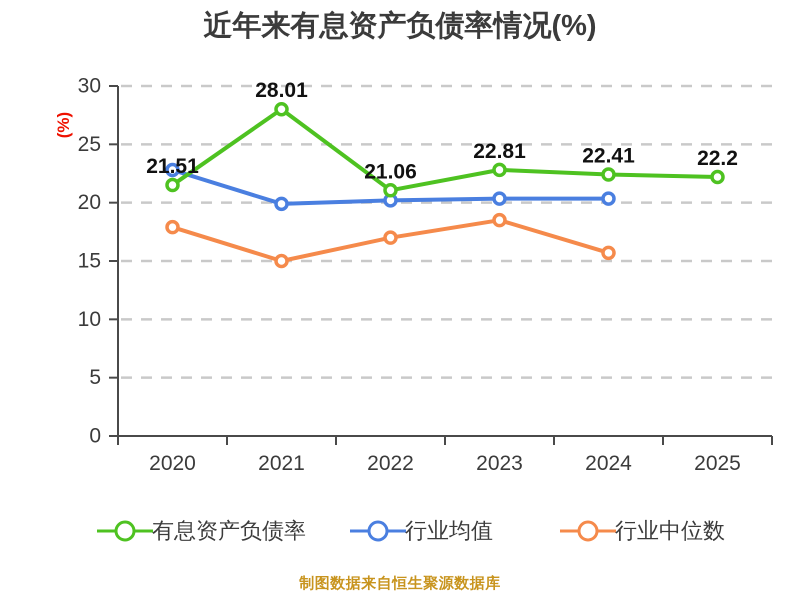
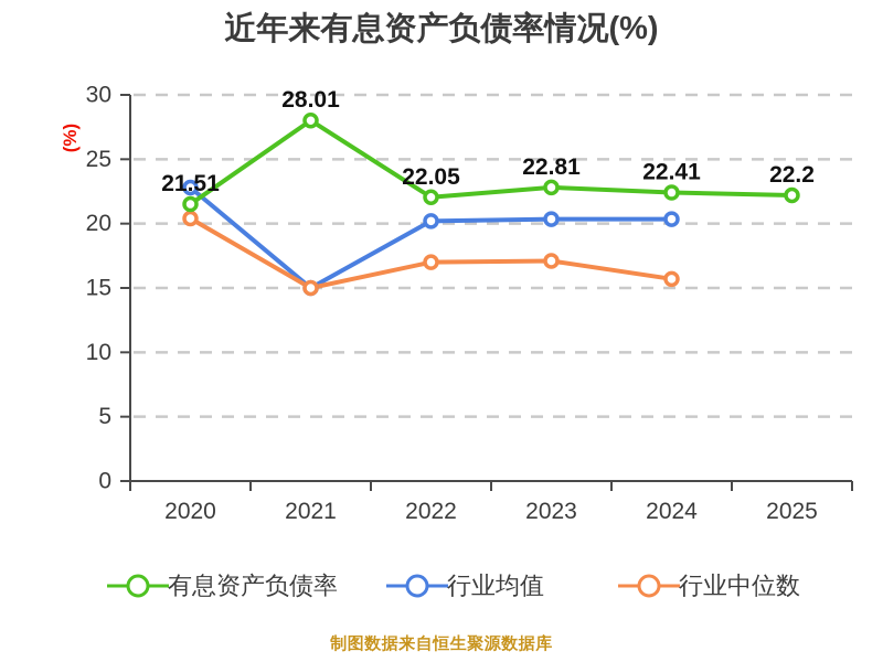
行业中位数/2020: 17.9 -> 20.4
行业均值/2021: 19.9 -> 15.0
有息资产负债率/2022: 21.06 -> 22.05
行业中位数/2023: 18.5 -> 17.1
